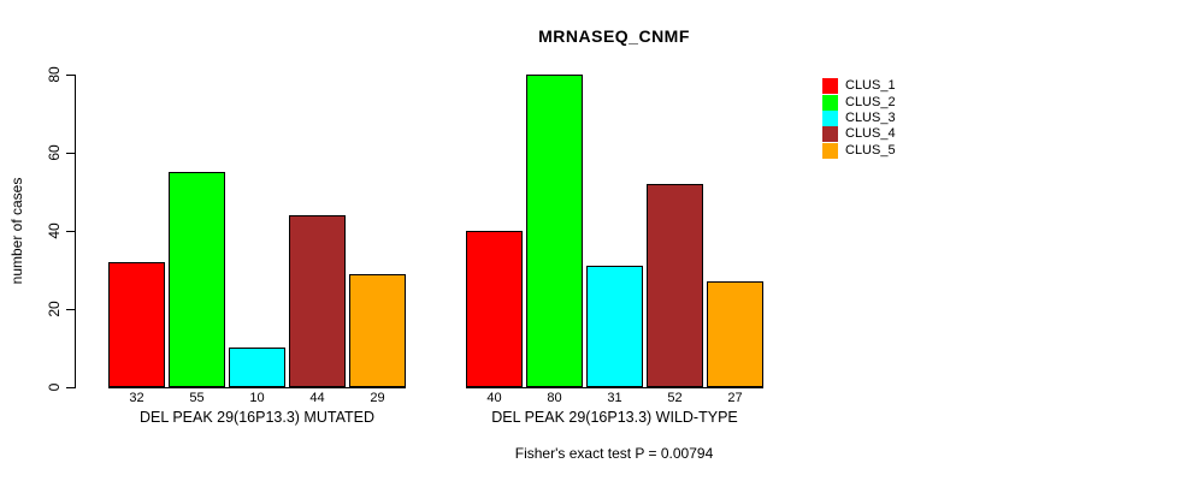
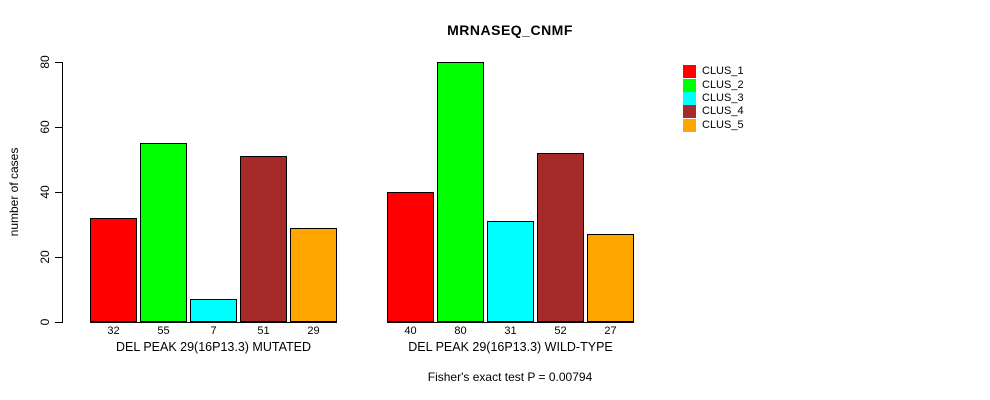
CLUS_3/DEL PEAK 29(16P13.3) MUTATED: 10 -> 7
CLUS_4/DEL PEAK 29(16P13.3) MUTATED: 44 -> 51
